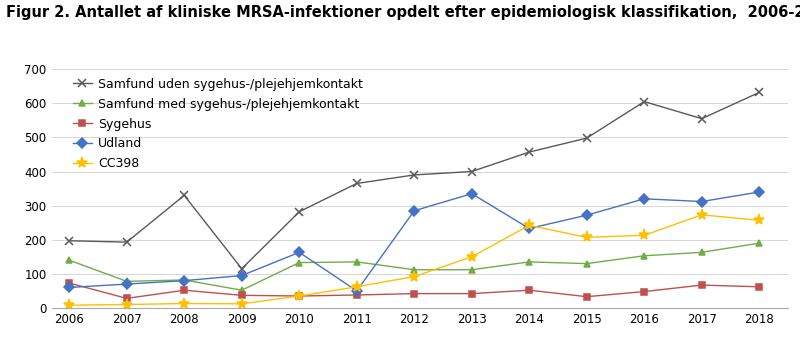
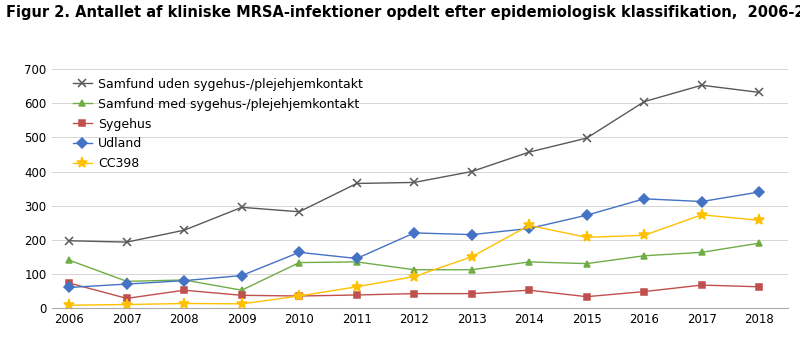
Samfund uden sygehus-/plejehjemkontakt/2008: 330 -> 228
Samfund uden sygehus-/plejehjemkontakt/2009: 115 -> 295
Udland/2011: 50 -> 145
Samfund uden sygehus-/plejehjemkontakt/2012: 390 -> 368
Udland/2012: 285 -> 220
Udland/2013: 335 -> 215
Samfund uden sygehus-/plejehjemkontakt/2017: 555 -> 653
